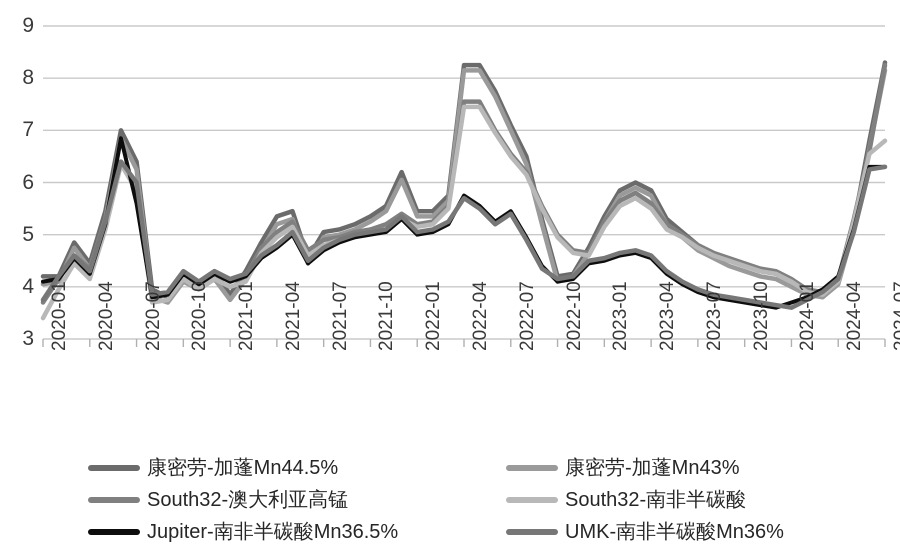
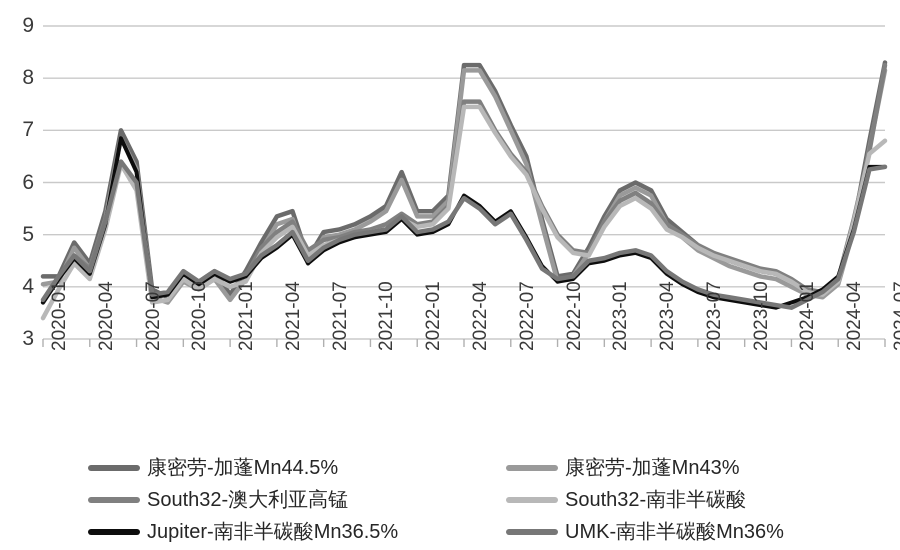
Jupiter-南非半碳酸Mn36.5%/2020-01: 4.1 -> 3.7
Jupiter-南非半碳酸Mn36.5%/2020-07: 5.6 -> 6.2
